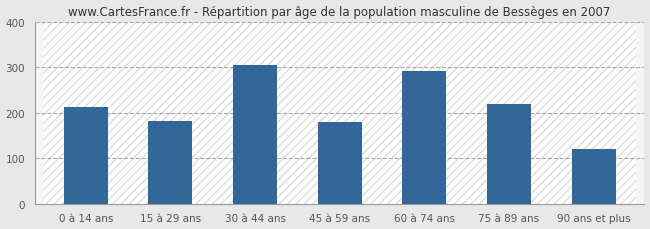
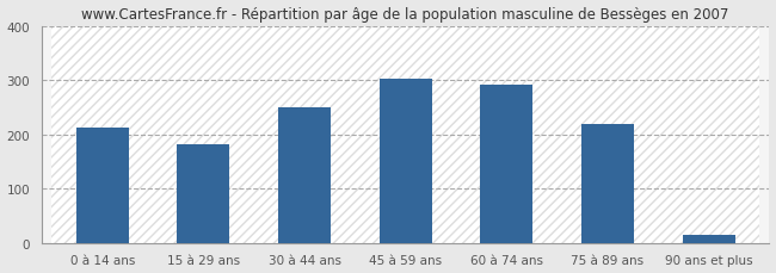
30 à 44 ans: 305 -> 250
45 à 59 ans: 180 -> 302
90 ans et plus: 120 -> 14
